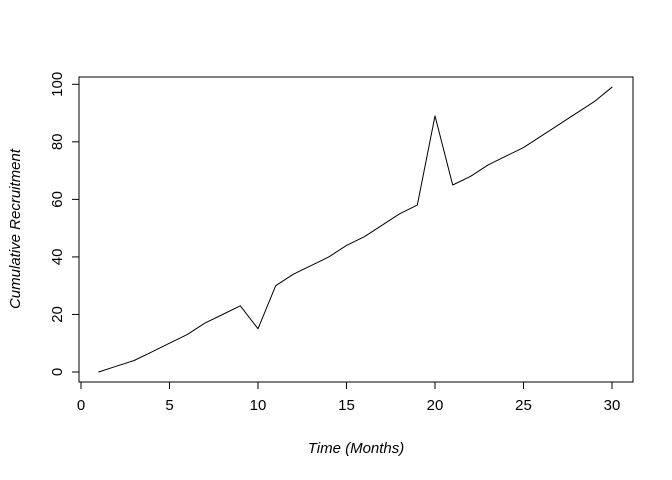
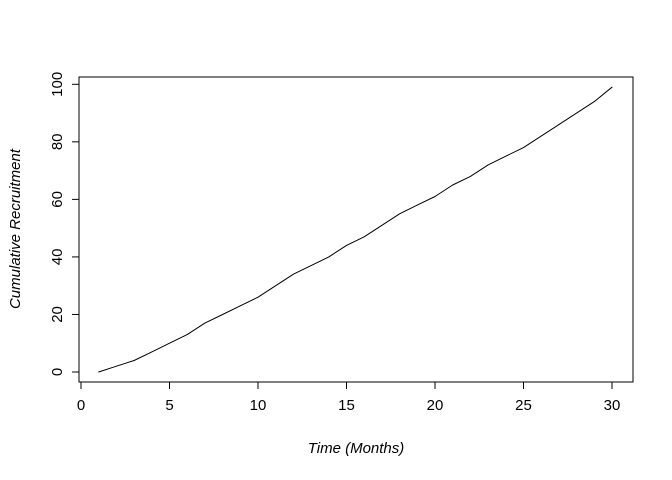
10: 15 -> 26
20: 89 -> 61
